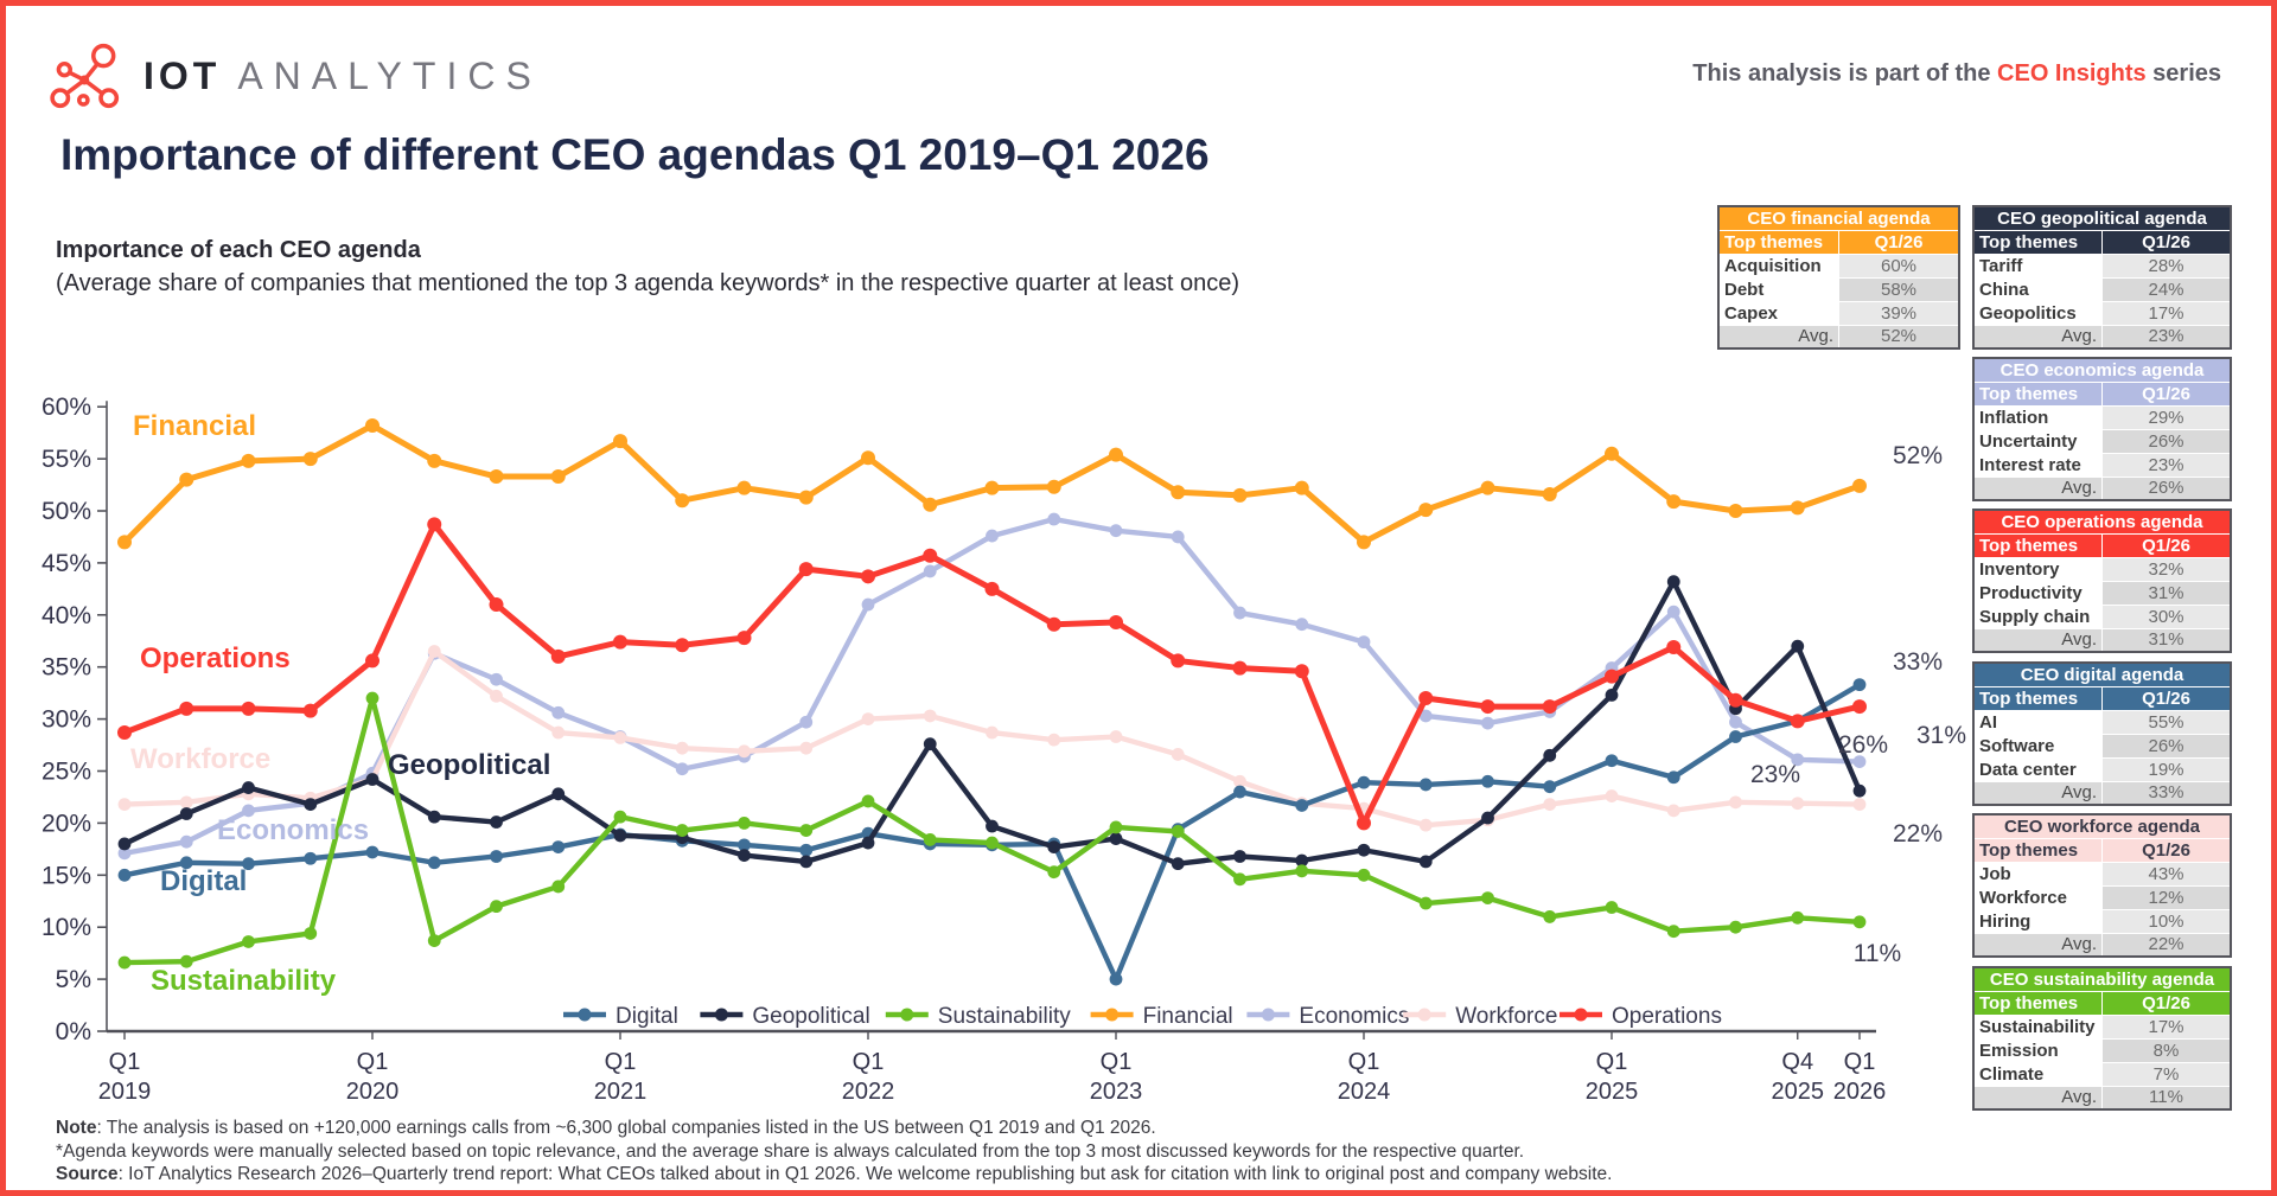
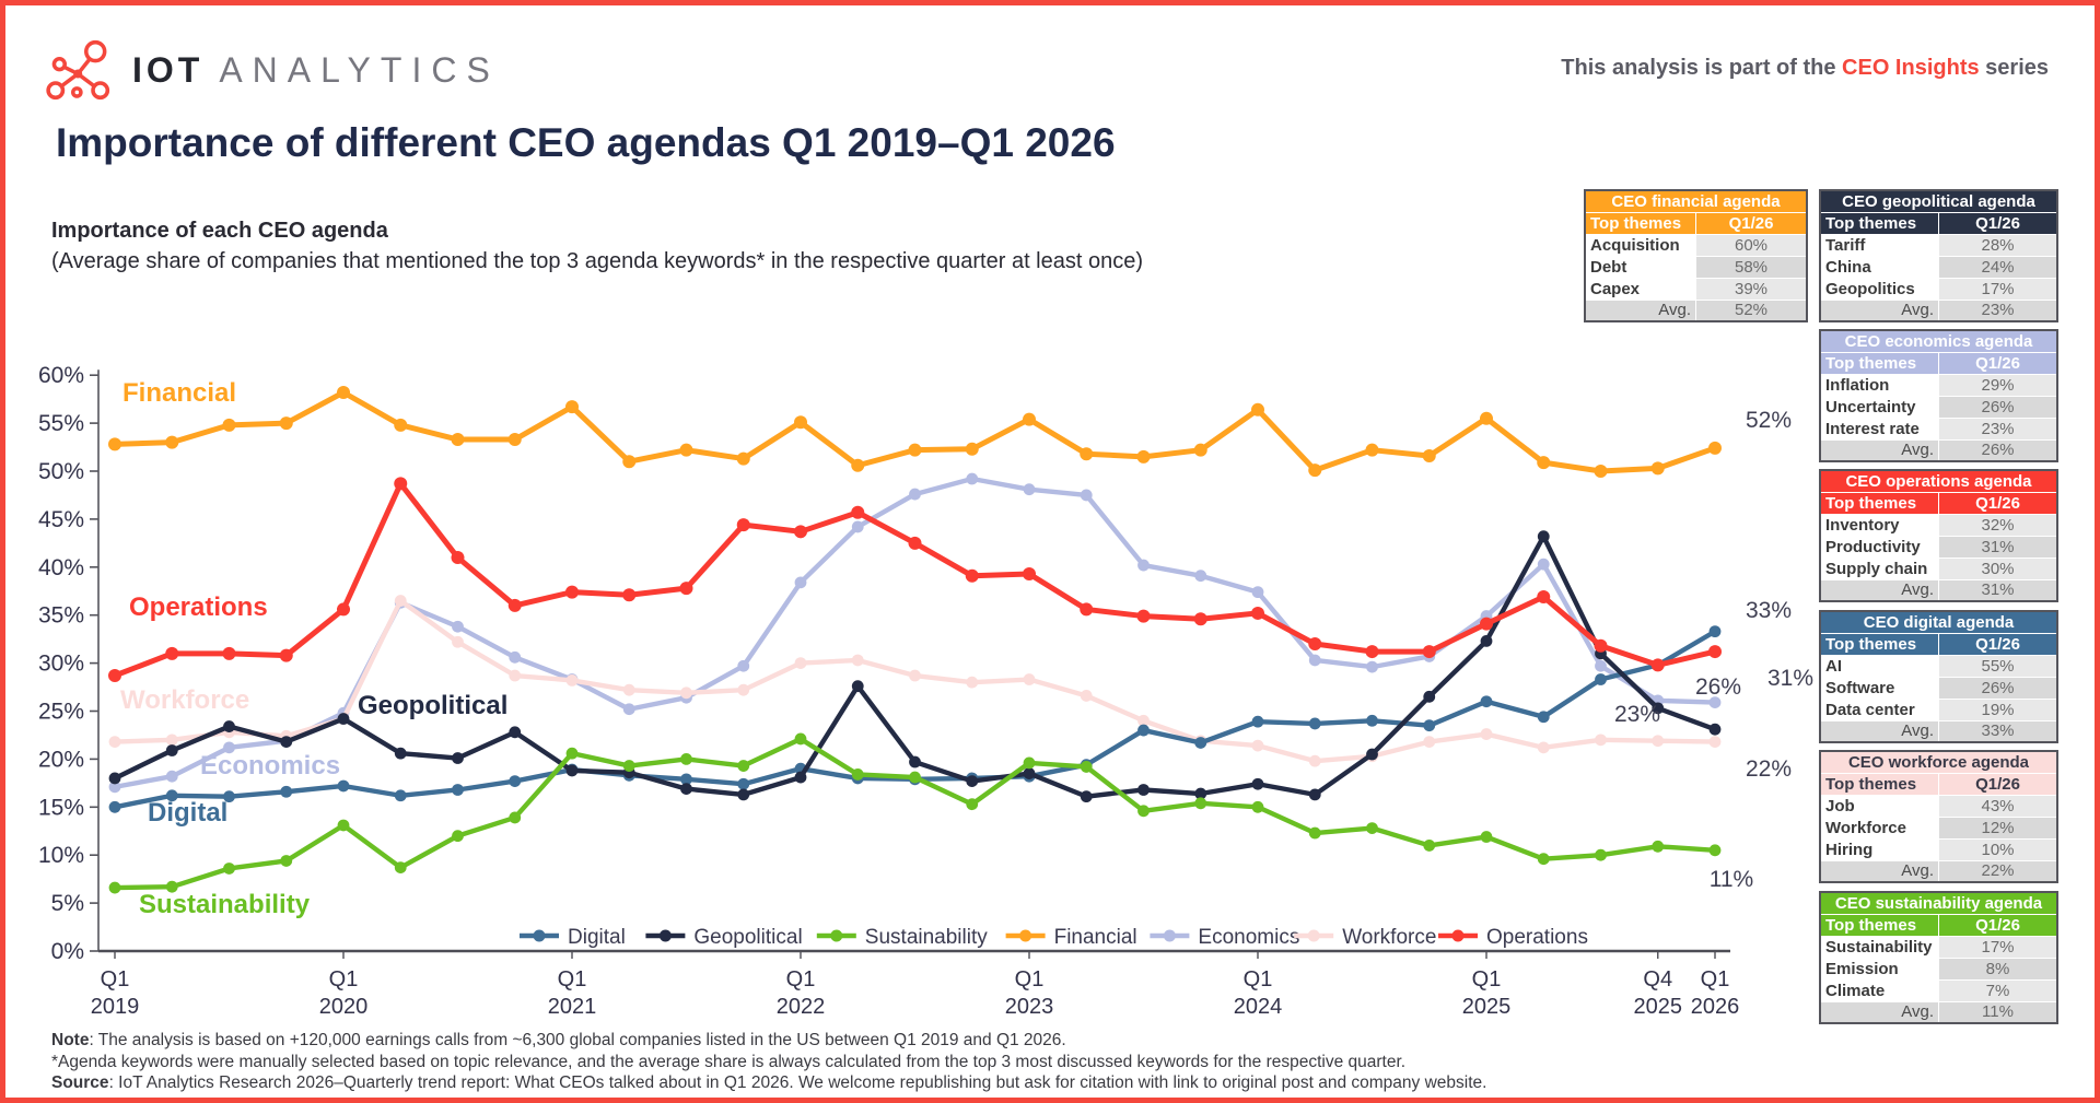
Financial/Q1 2019: 47% -> 53%
Sustainability/Q1 2020: 32% -> 13%
Economics/Q1 2022: 41% -> 38%
Digital/Q1 2023: 5% -> 18%
Financial/Q1 2024: 47% -> 56%
Operations/Q1 2024: 20% -> 35%
Geopolitical/Q4 2025: 37% -> 25%
